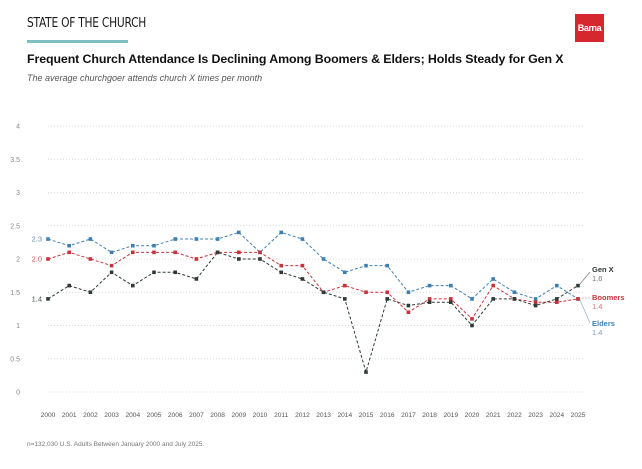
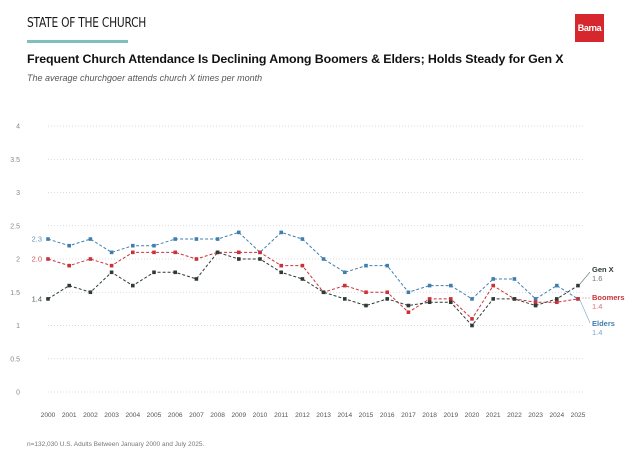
Boomers/2001: 2.1 -> 1.9
Gen X/2015: 0.3 -> 1.3
Elders/2022: 1.5 -> 1.7
